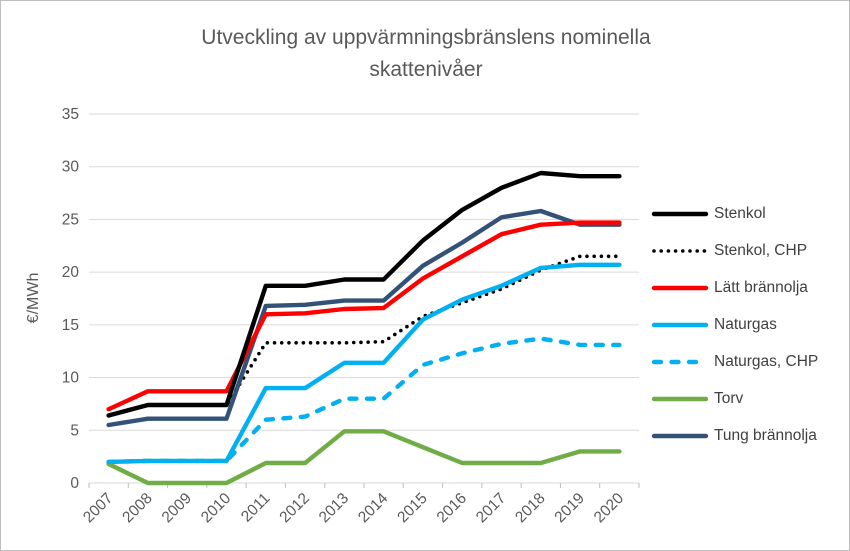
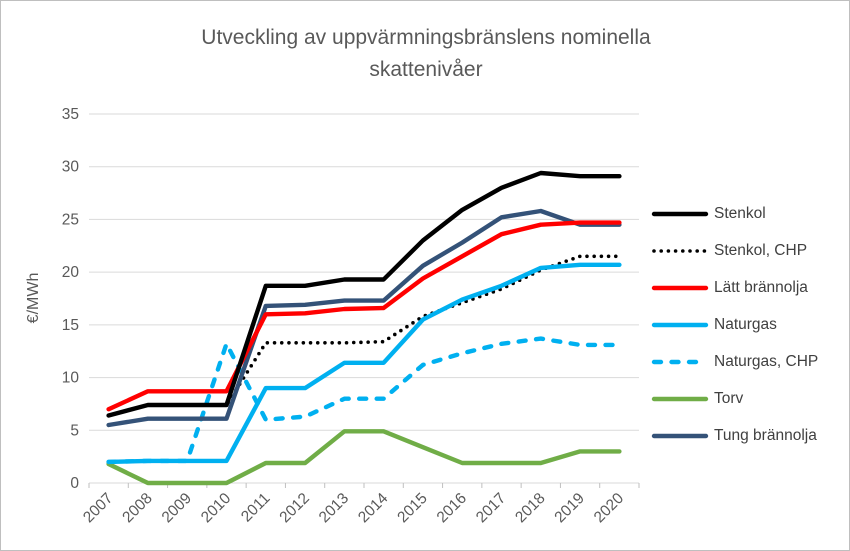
Naturgas, CHP/2010: 2.1 -> 13.2
